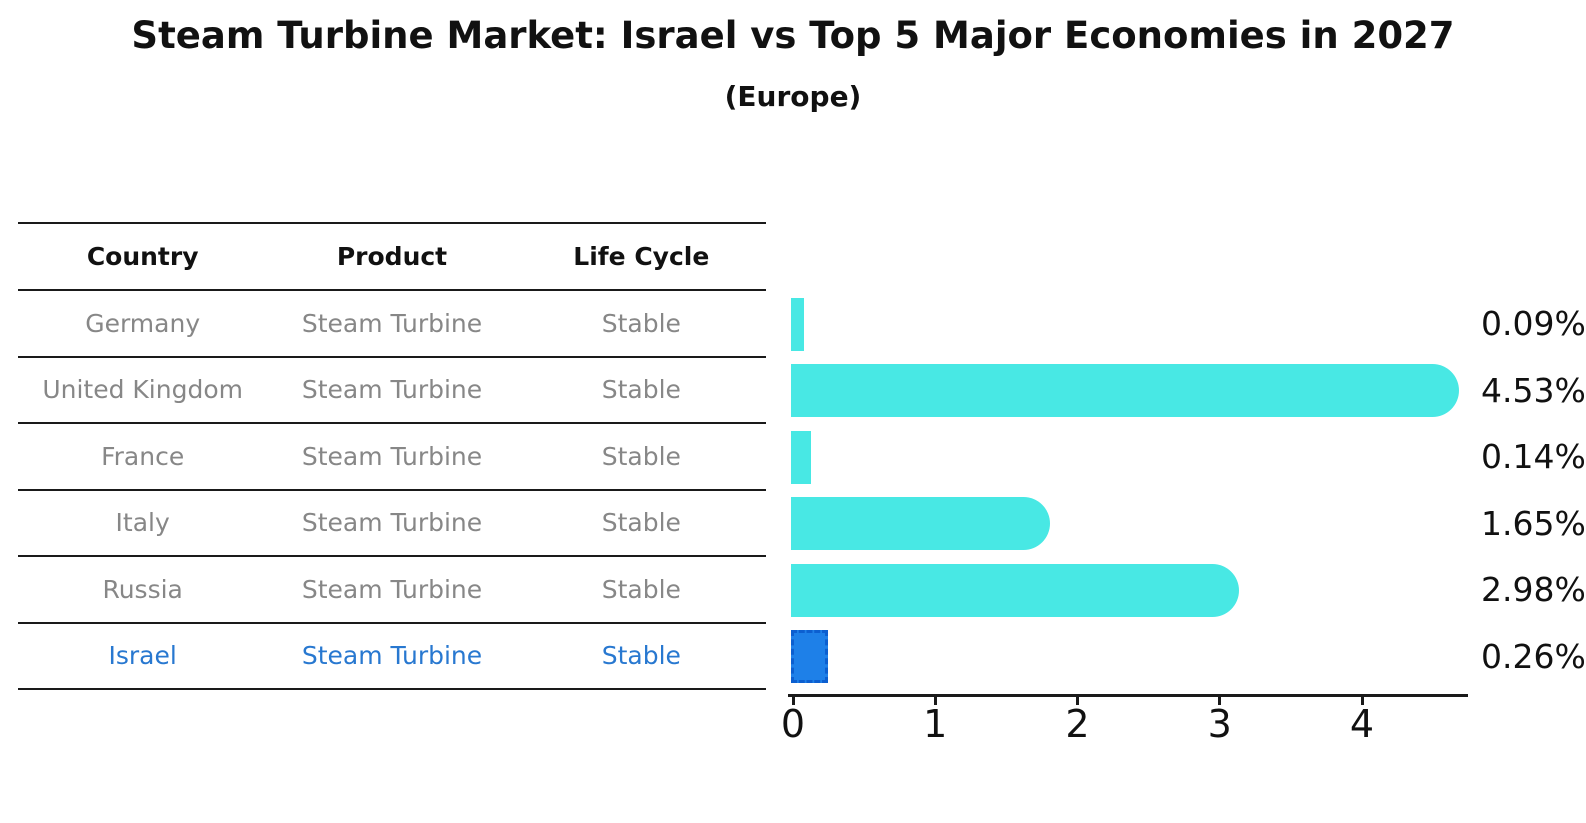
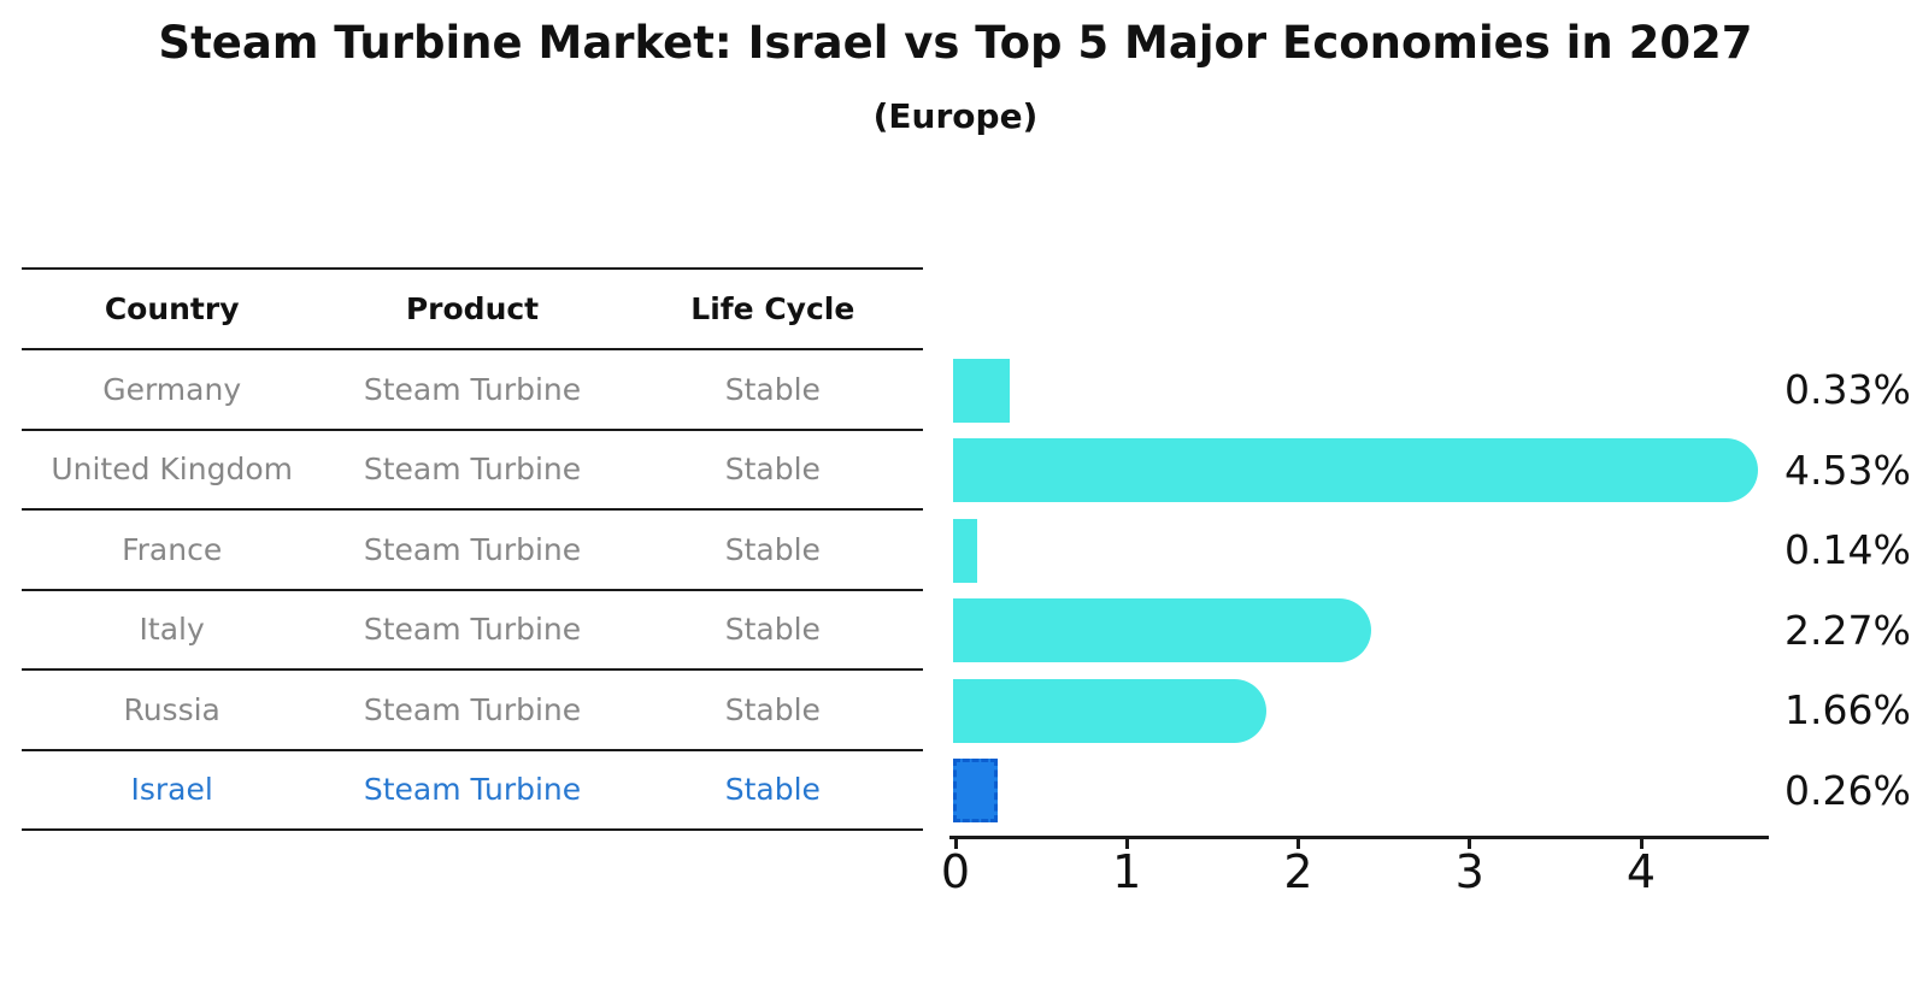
Germany: 0.09% -> 0.33%
Italy: 1.65% -> 2.27%
Russia: 2.98% -> 1.66%
